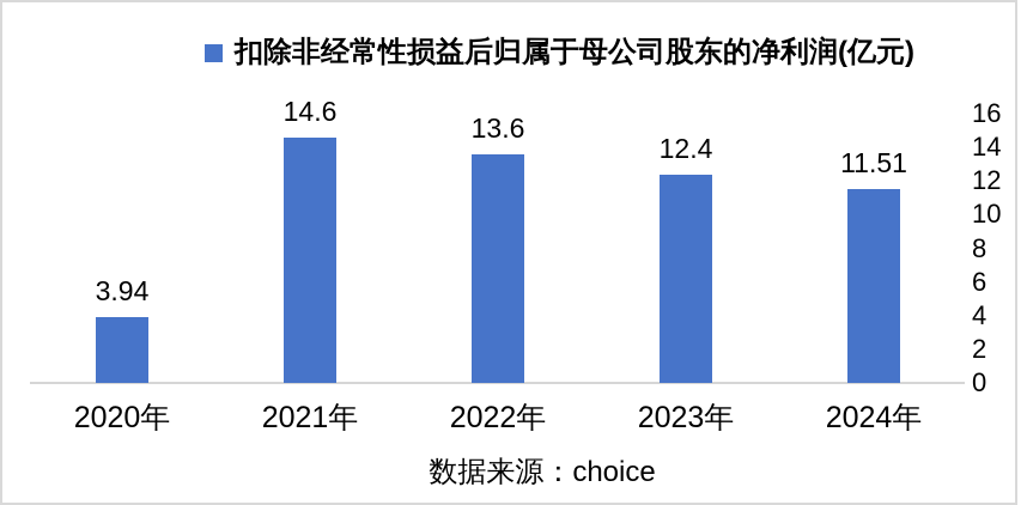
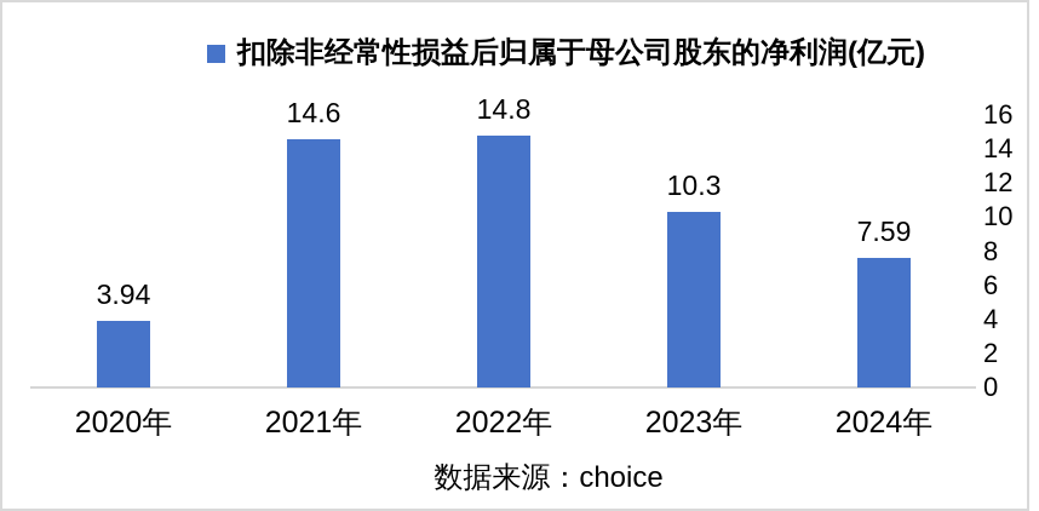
2022年: 13.6 -> 14.8
2023年: 12.4 -> 10.3
2024年: 11.51 -> 7.59
